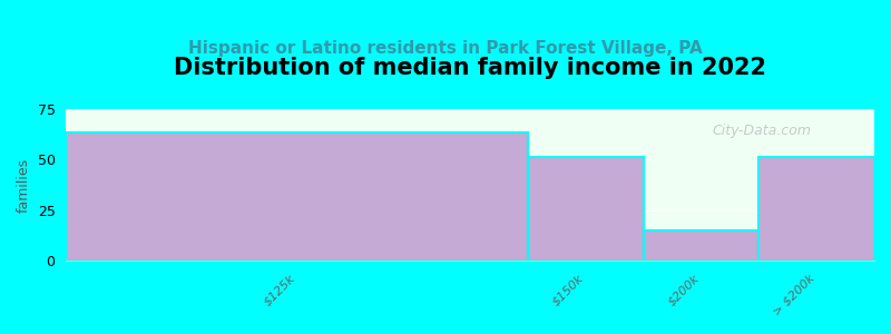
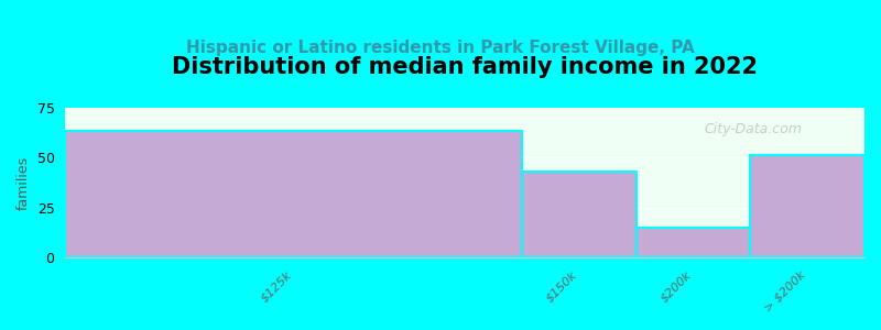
$150k: 51 -> 43
